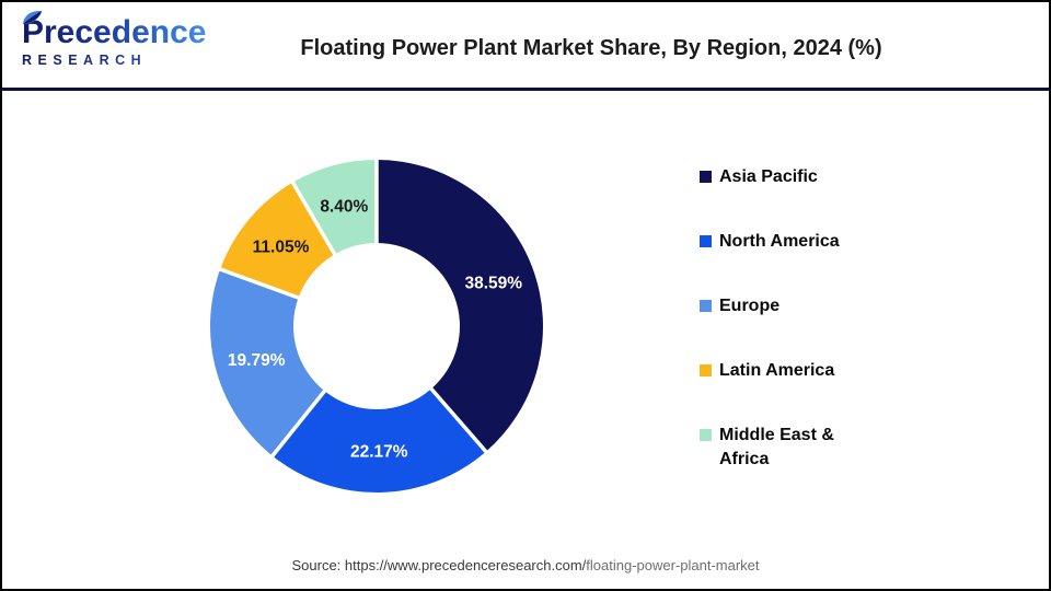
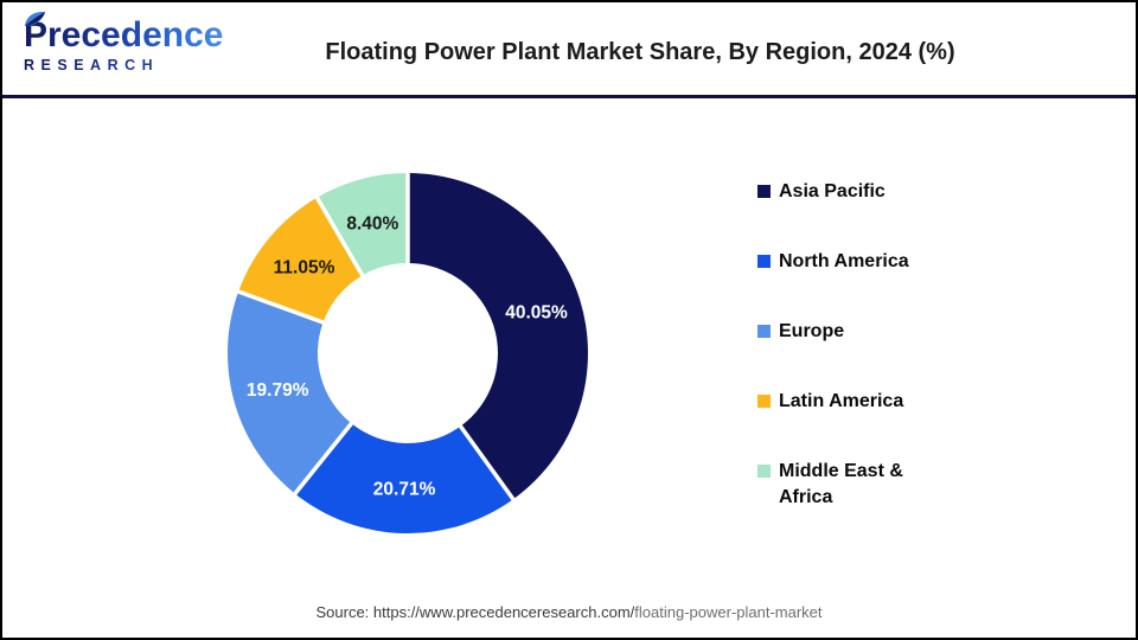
Asia Pacific: 38.59% -> 40.05%
North America: 22.17% -> 20.71%
